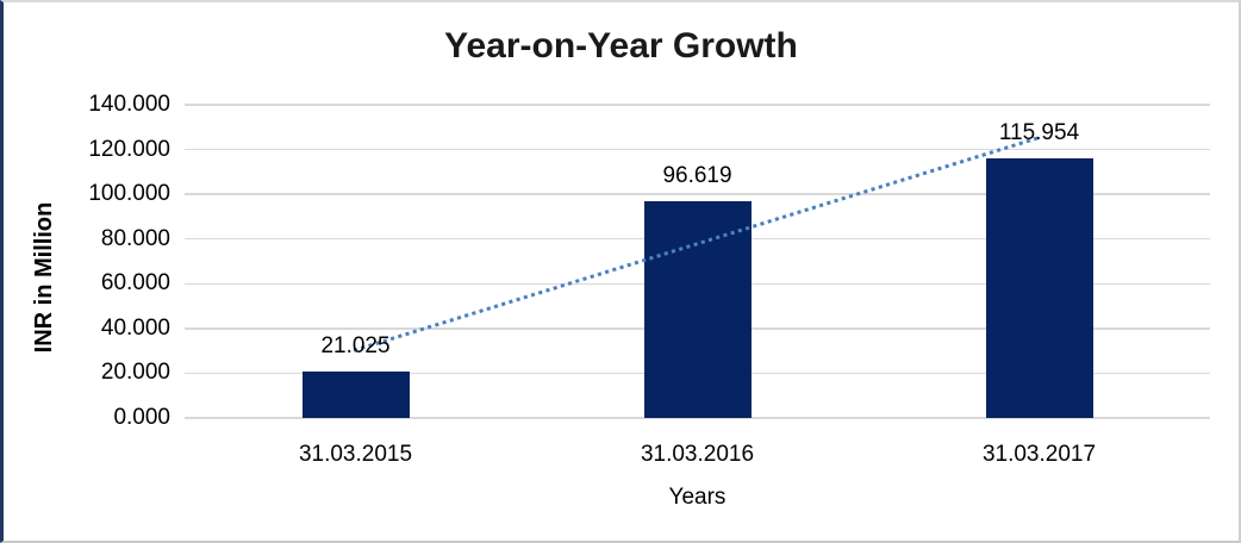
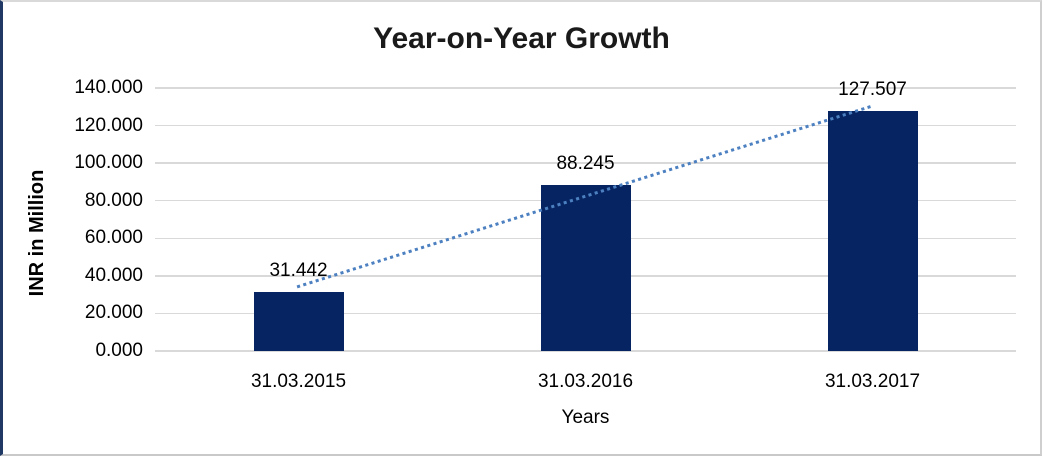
31.03.2015: 21.025 -> 31.442
31.03.2016: 96.619 -> 88.245
31.03.2017: 115.954 -> 127.507
